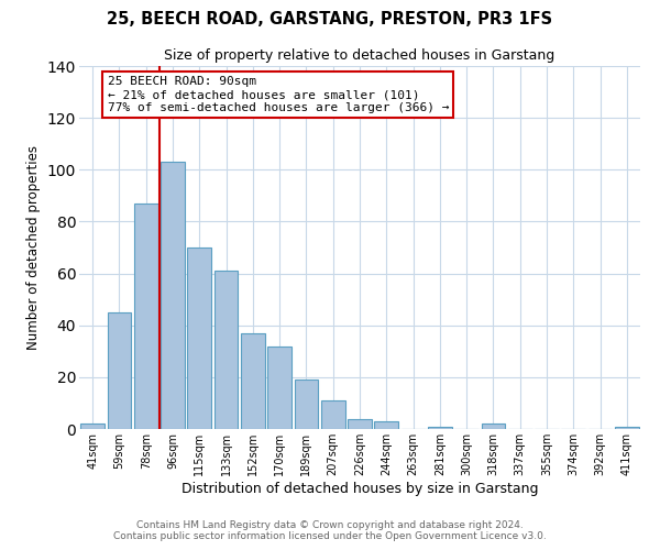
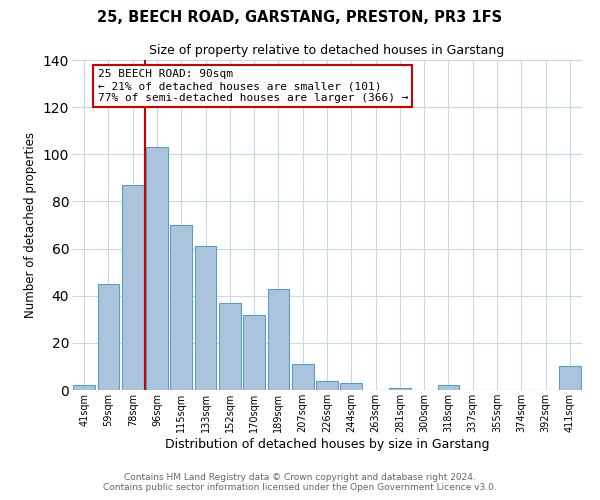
189sqm: 19 -> 43
411sqm: 1 -> 10
